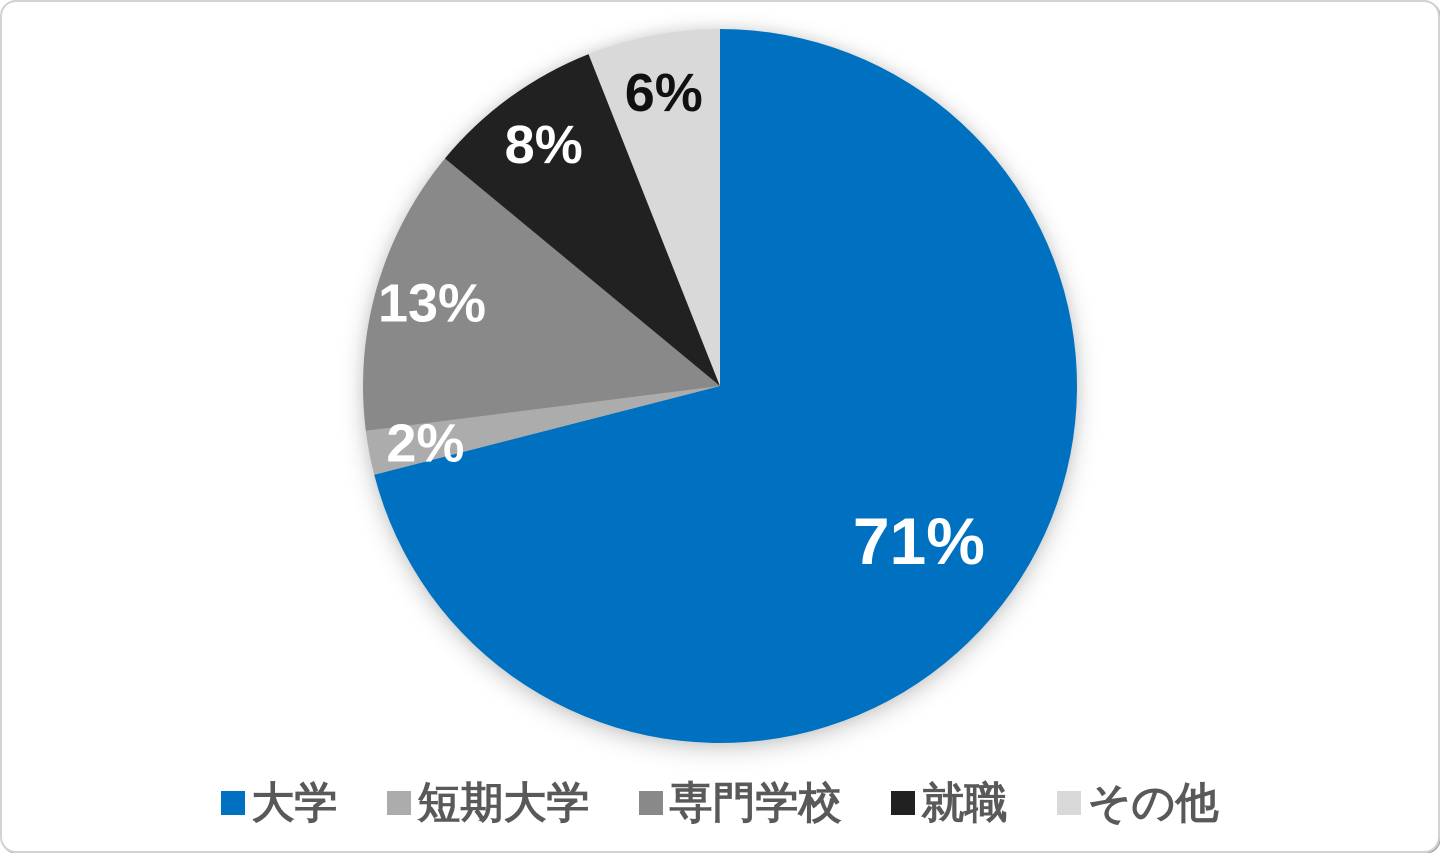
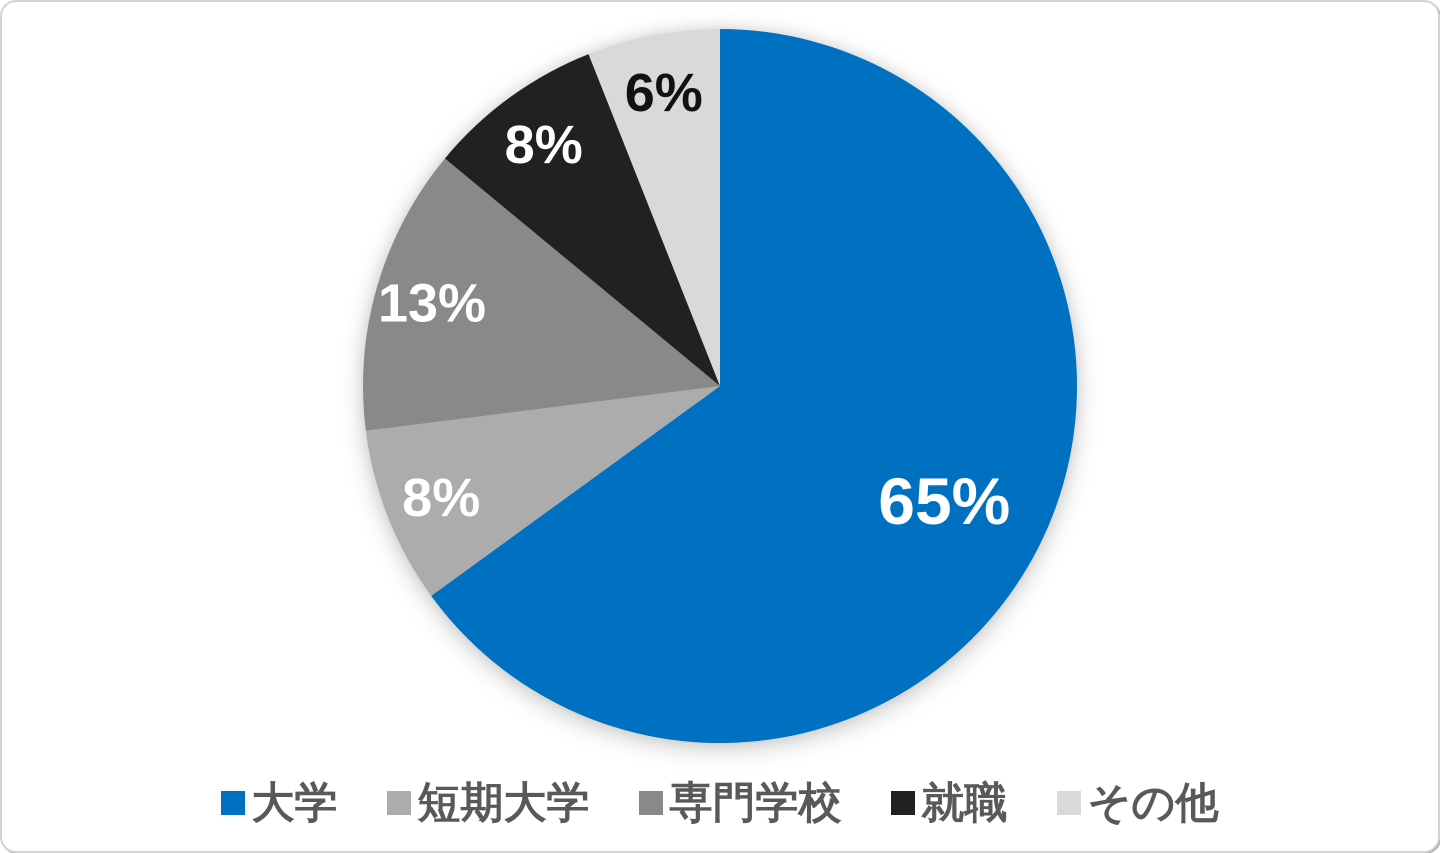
大学: 71% -> 65%
短期大学: 2% -> 8%
